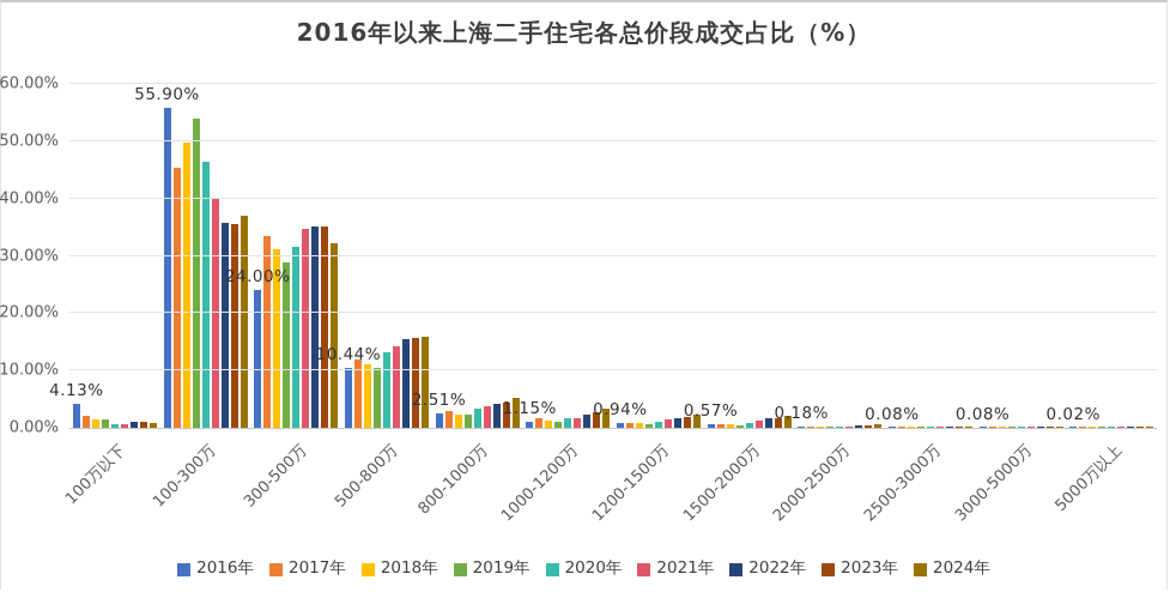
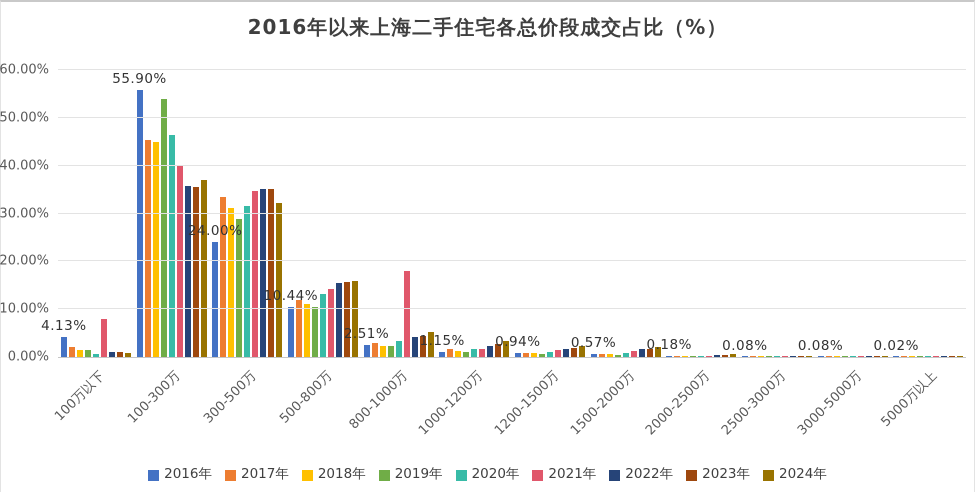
2021年/100万以下: 1% -> 8%
2018年/100-300万: 50% -> 45%
2021年/800-1000万: 4% -> 18%
